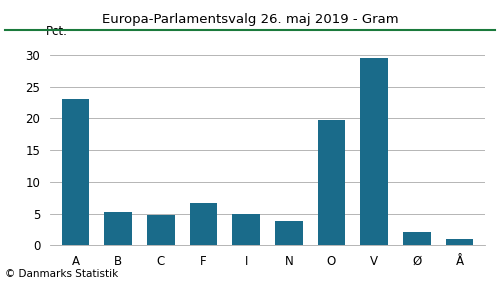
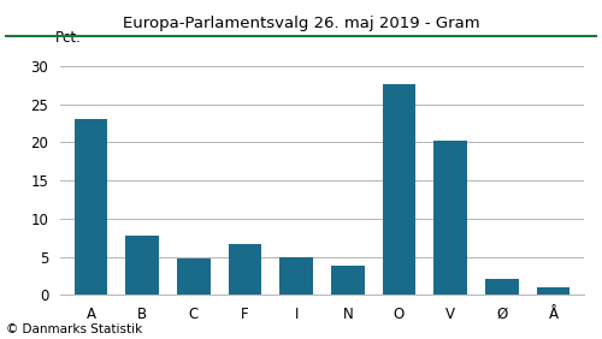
B: 5.3 -> 7.8
O: 19.8 -> 27.6
V: 29.5 -> 20.2
